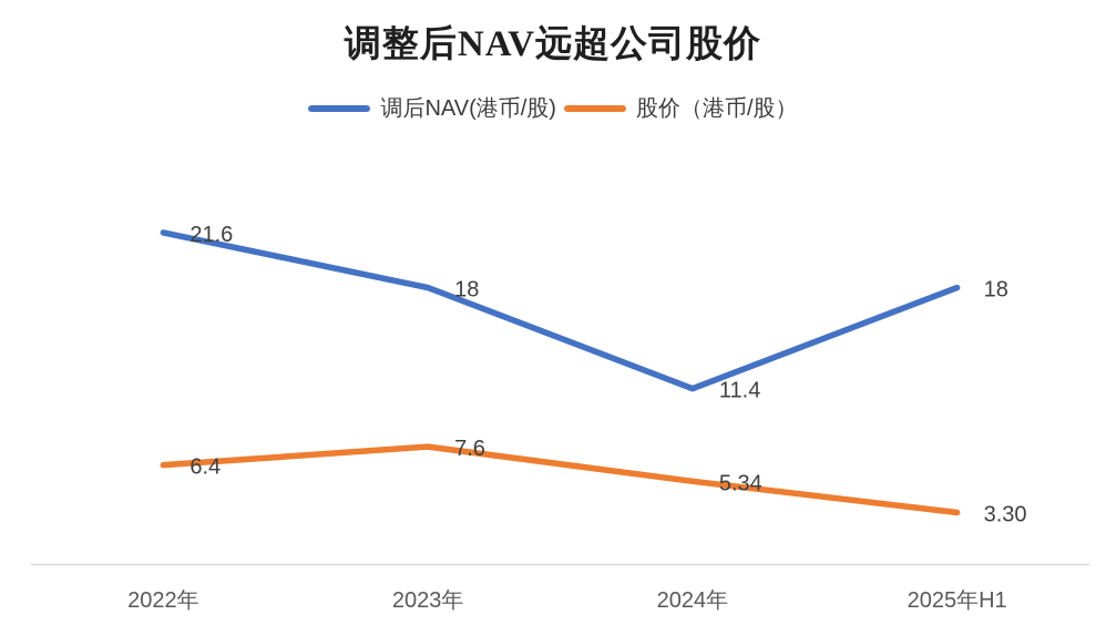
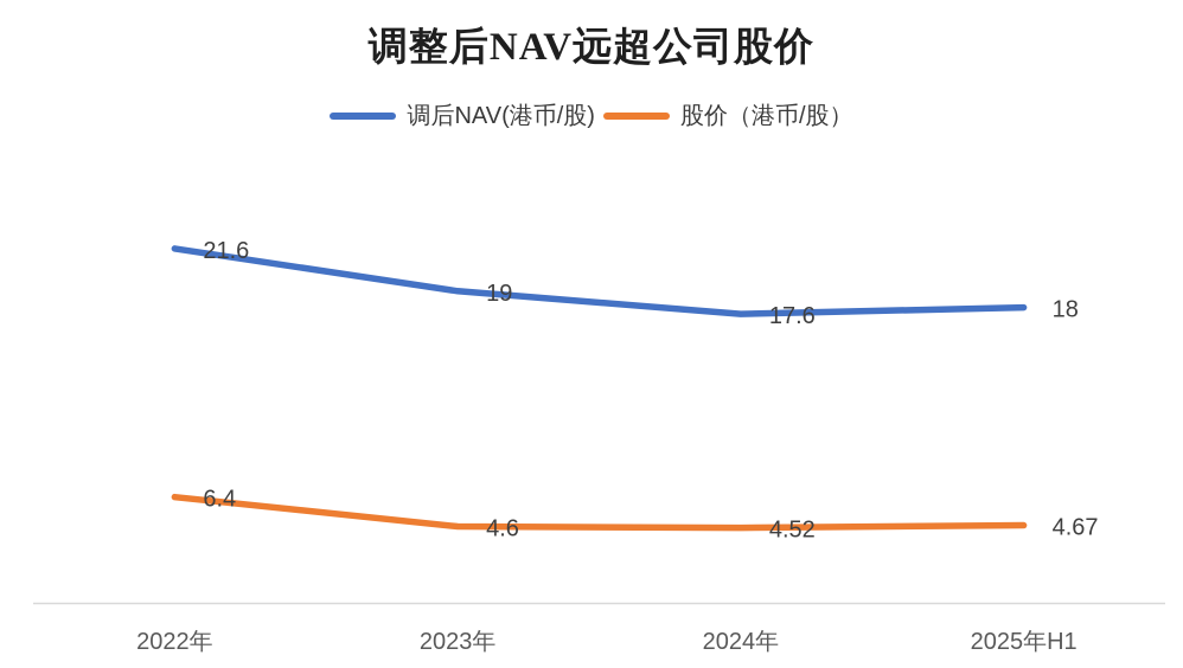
调后NAV(港币/股)/2023年: 18 -> 19
股价（港币/股）/2023年: 7.6 -> 4.6
调后NAV(港币/股)/2024年: 11.4 -> 17.6
股价（港币/股）/2024年: 5.34 -> 4.52
股价（港币/股）/2025年H1: 3.30 -> 4.67
